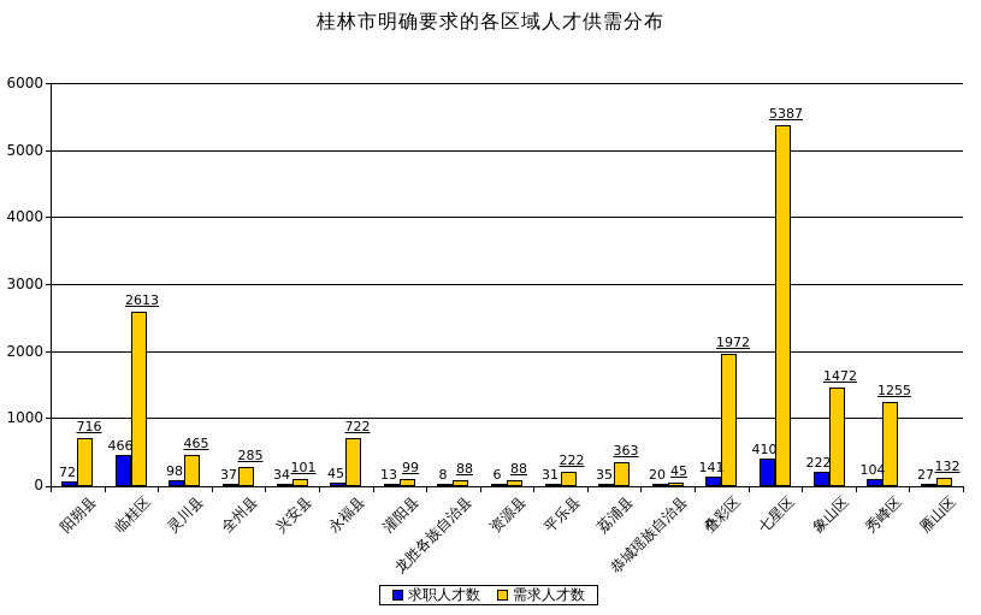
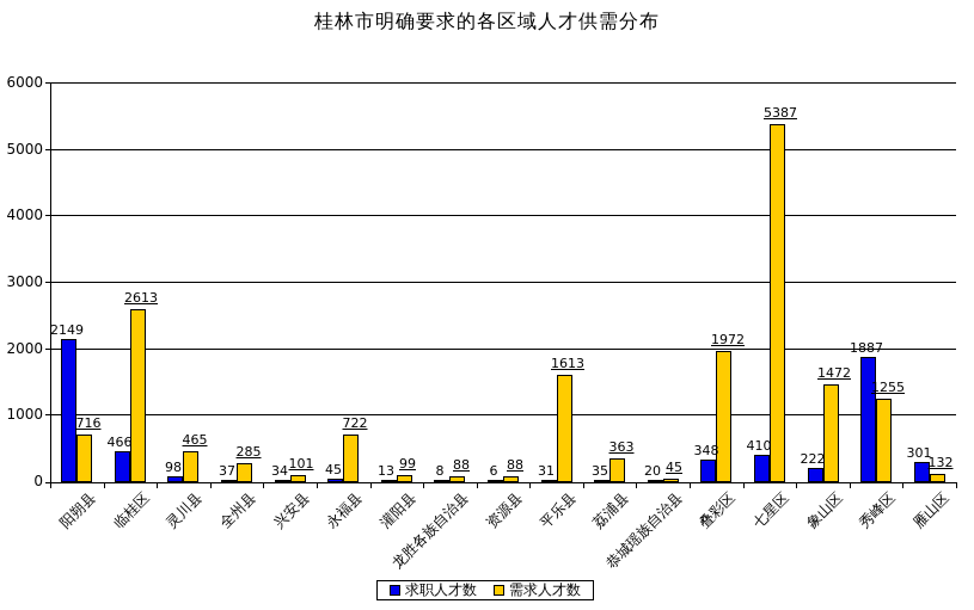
求职人才数/阳朔县: 72 -> 2149
需求人才数/平乐县: 222 -> 1613
求职人才数/叠彩区: 141 -> 348
求职人才数/秀峰区: 104 -> 1887
求职人才数/雁山区: 27 -> 301
